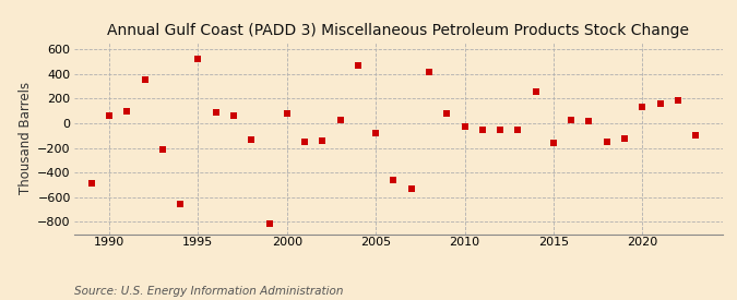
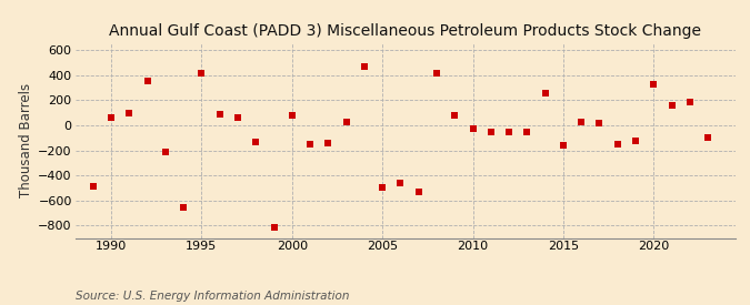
1995: 520 -> 420
2005: -80 -> -500
2020: 130 -> 330
